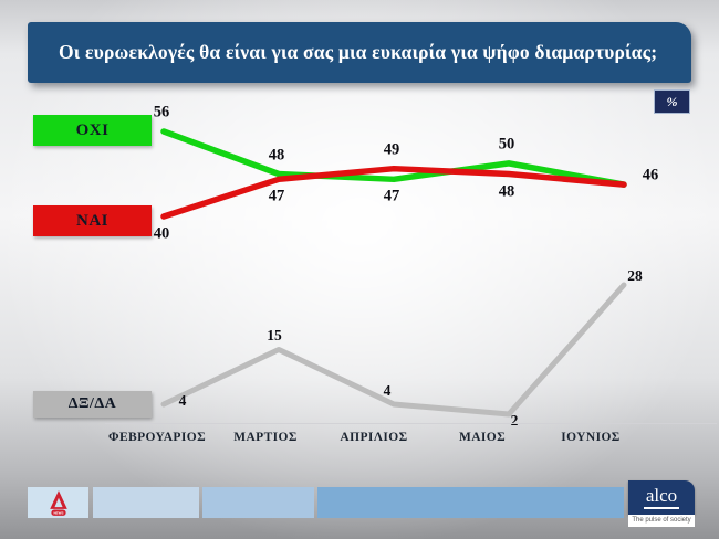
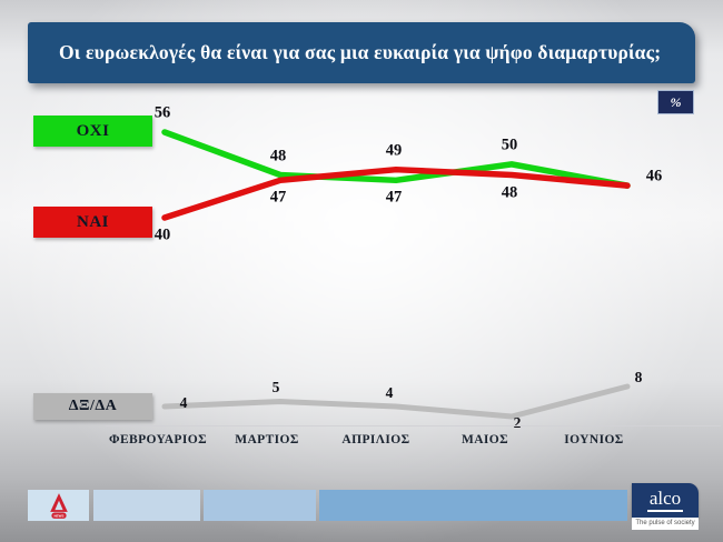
ΔΞ/ΔΑ/ΜΑΡΤΙΟΣ: 15 -> 5
ΔΞ/ΔΑ/ΙΟΥΝΙΟΣ: 28 -> 8
